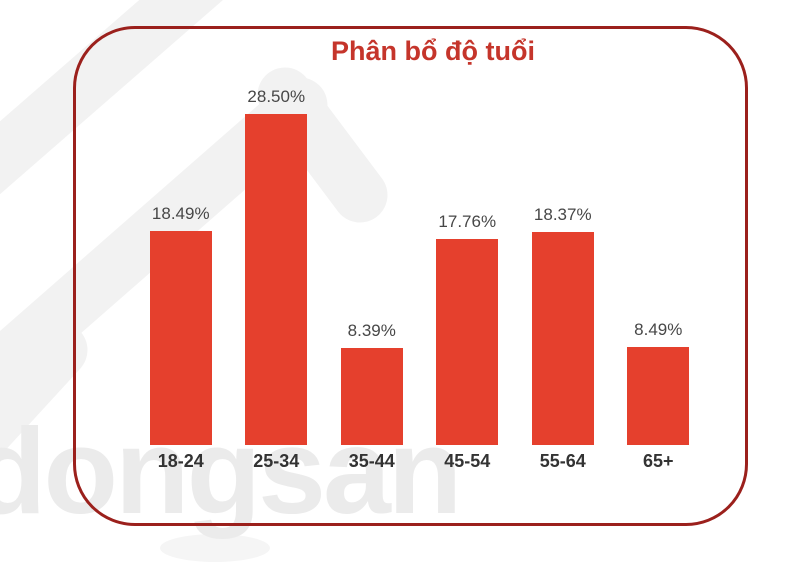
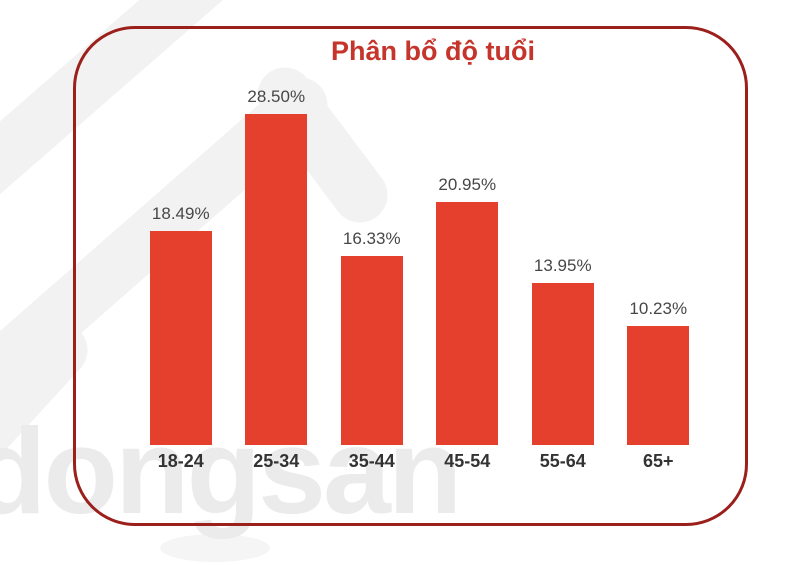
35-44: 8.39% -> 16.33%
45-54: 17.76% -> 20.95%
55-64: 18.37% -> 13.95%
65+: 8.49% -> 10.23%
